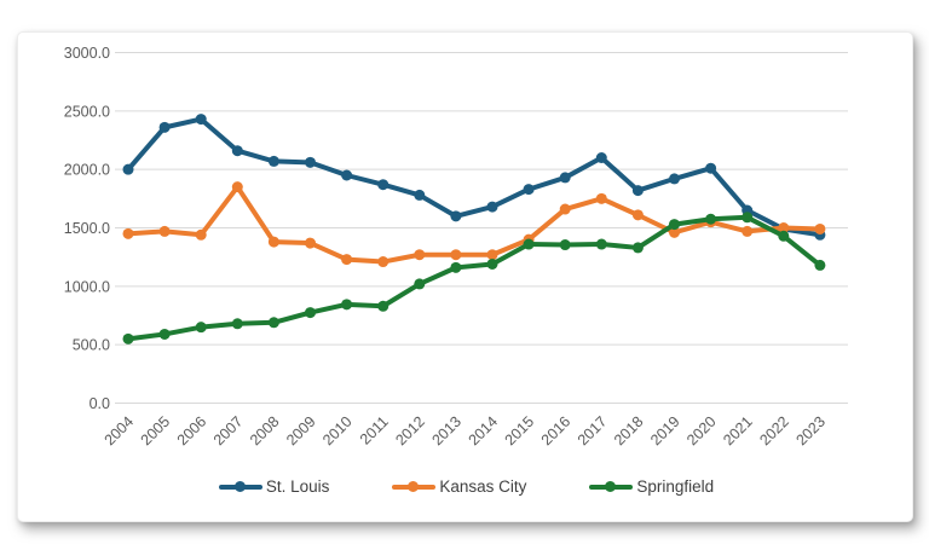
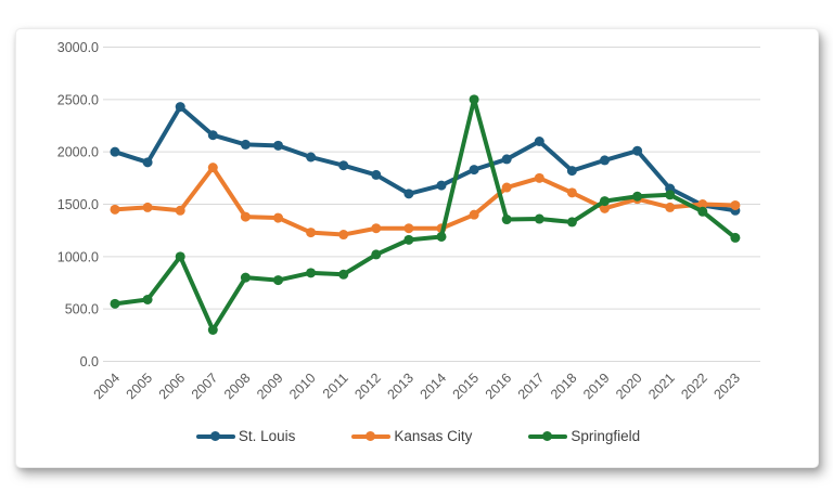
St. Louis/2005: 2400 -> 1900
Springfield/2006: 600 -> 1000
Springfield/2007: 700 -> 300
Springfield/2008: 700 -> 800
Springfield/2015: 1400 -> 2500
